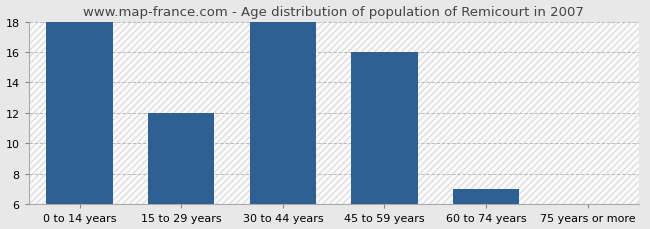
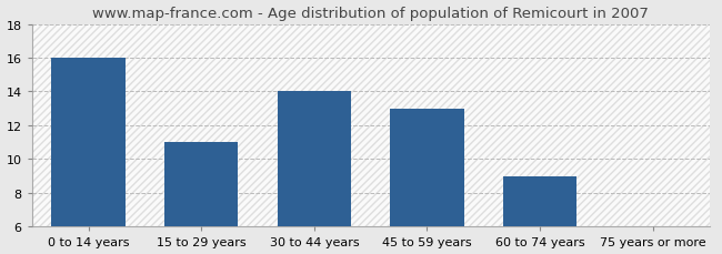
0 to 14 years: 18 -> 16
15 to 29 years: 12 -> 11
30 to 44 years: 18 -> 14
45 to 59 years: 16 -> 13
60 to 74 years: 7 -> 9
